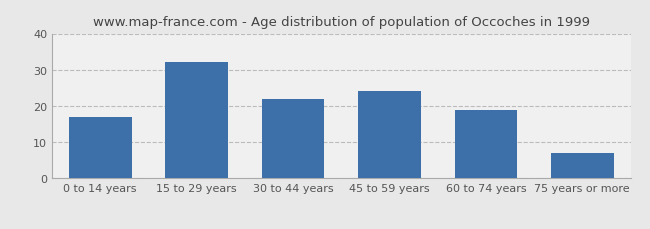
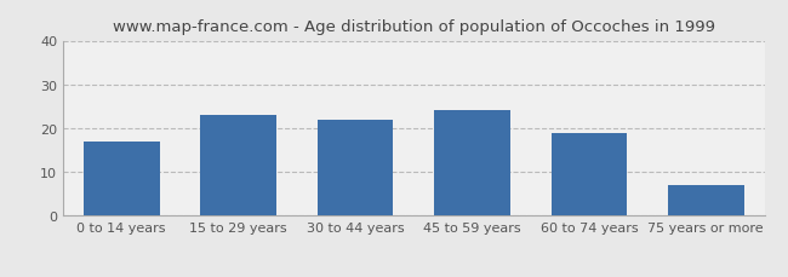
15 to 29 years: 32 -> 23
